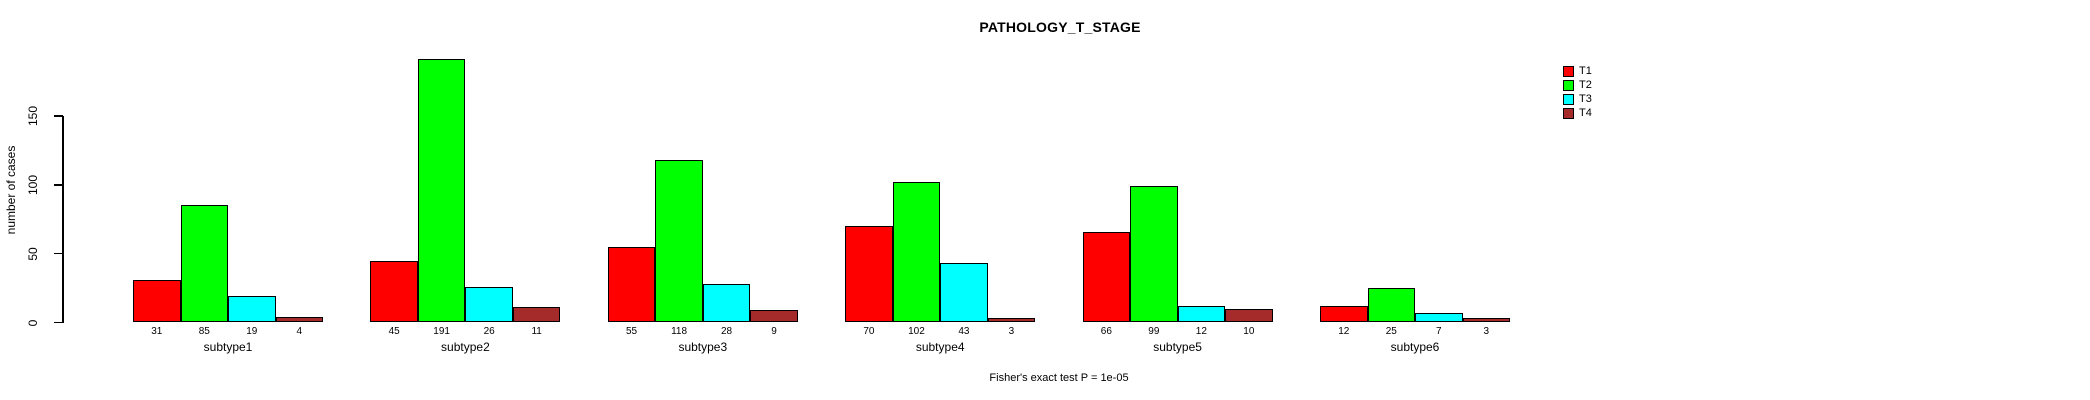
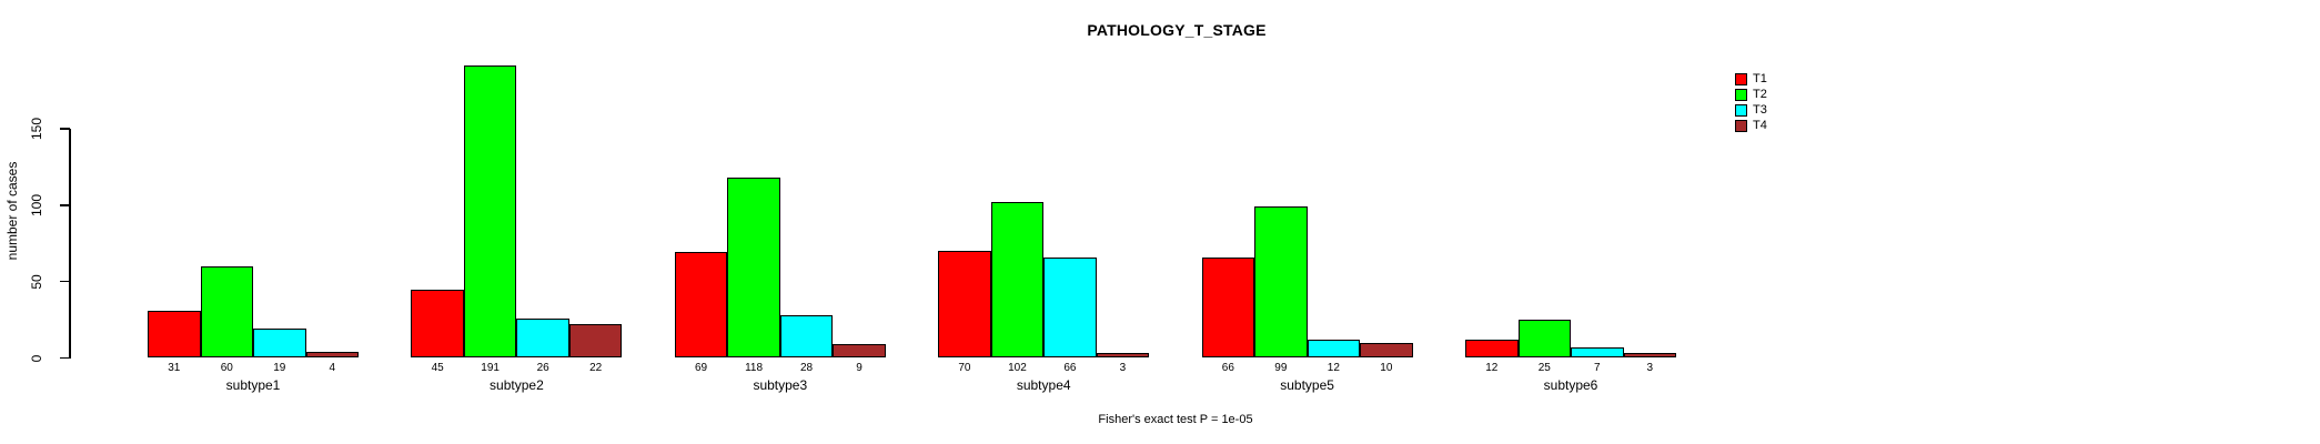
T2/subtype1: 85 -> 60
T4/subtype2: 11 -> 22
T1/subtype3: 55 -> 69
T3/subtype4: 43 -> 66
